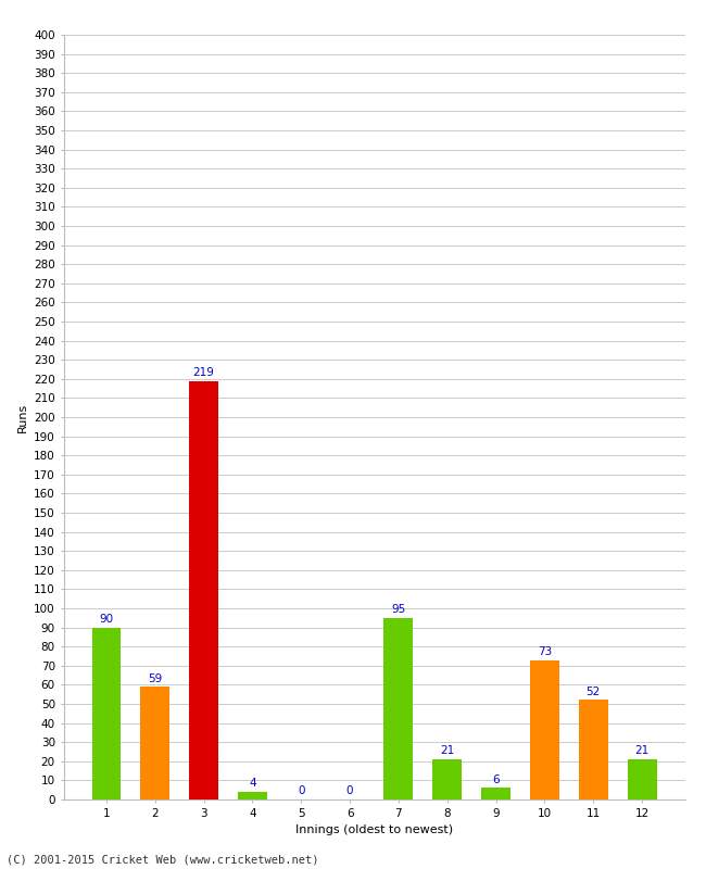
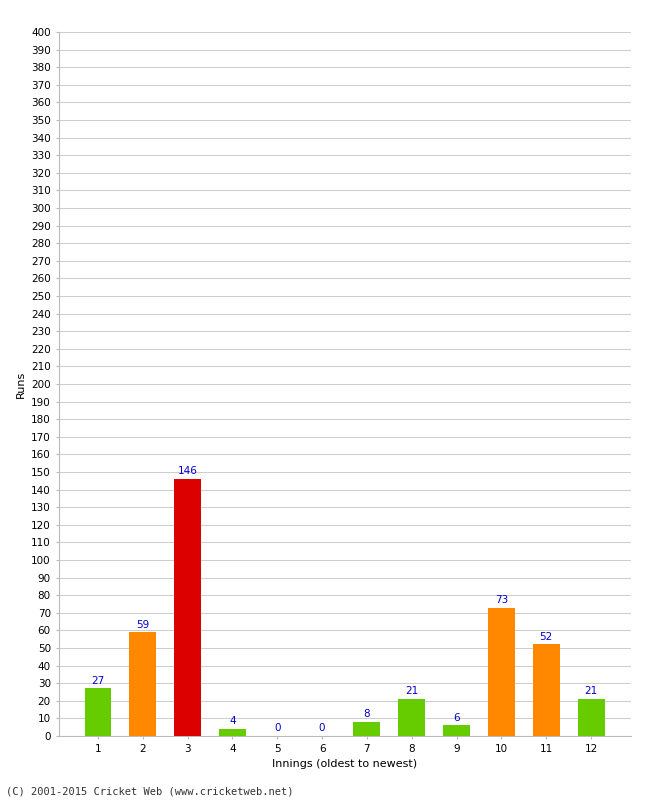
1: 90 -> 27
3: 219 -> 146
7: 95 -> 8
